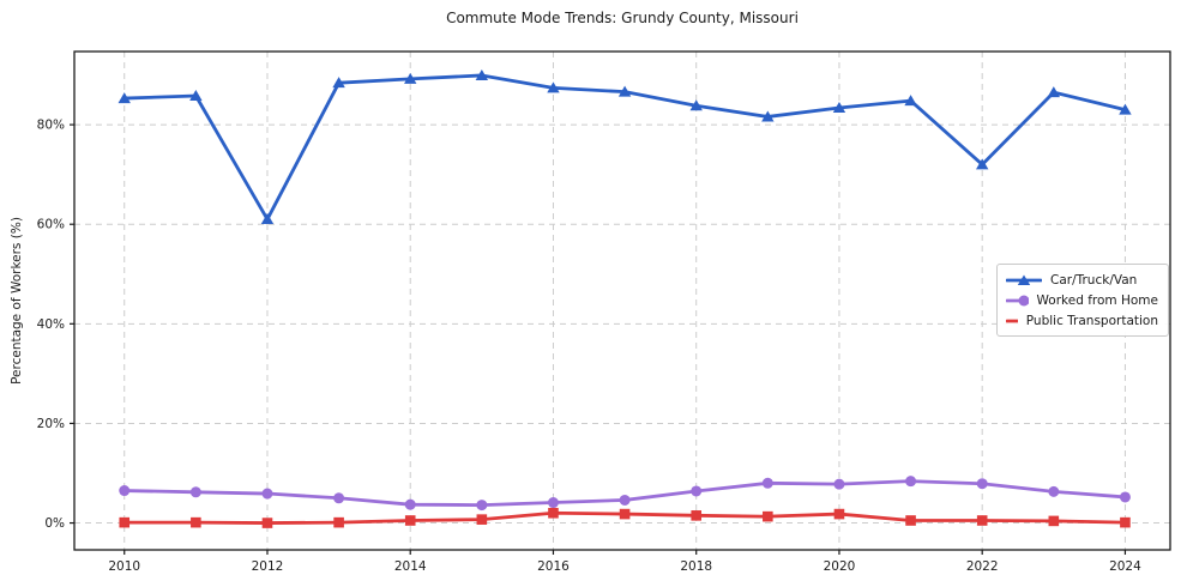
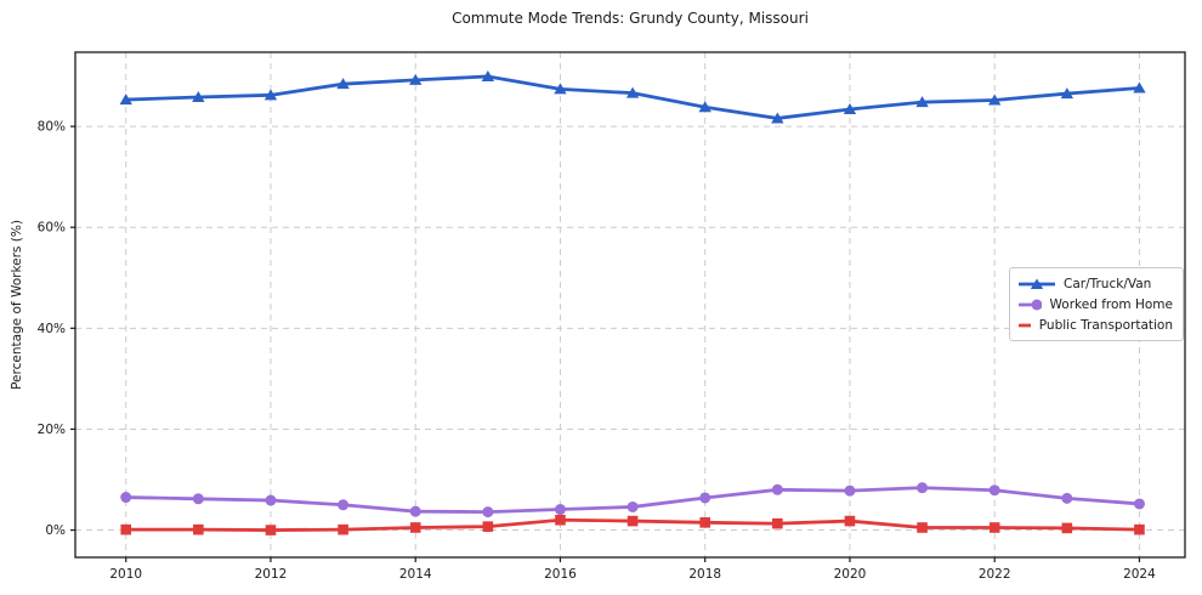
Car/Truck/Van/2012: 61% -> 86%
Car/Truck/Van/2022: 72% -> 85%
Car/Truck/Van/2024: 83% -> 88%
